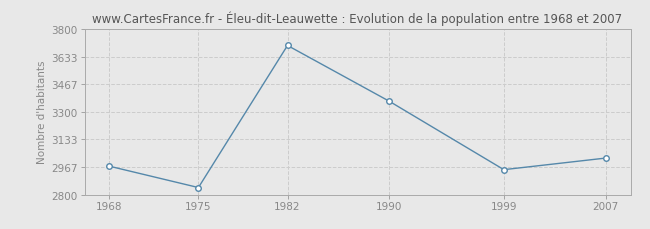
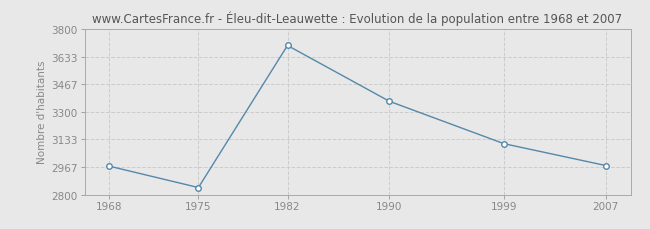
1999: 2950 -> 3110
2007: 3020 -> 2980
